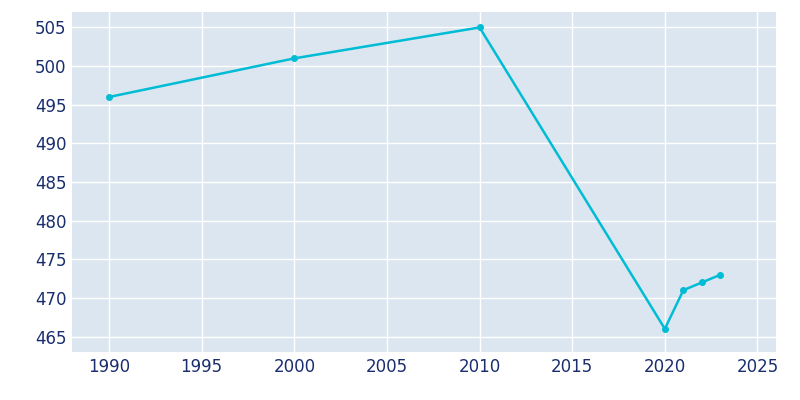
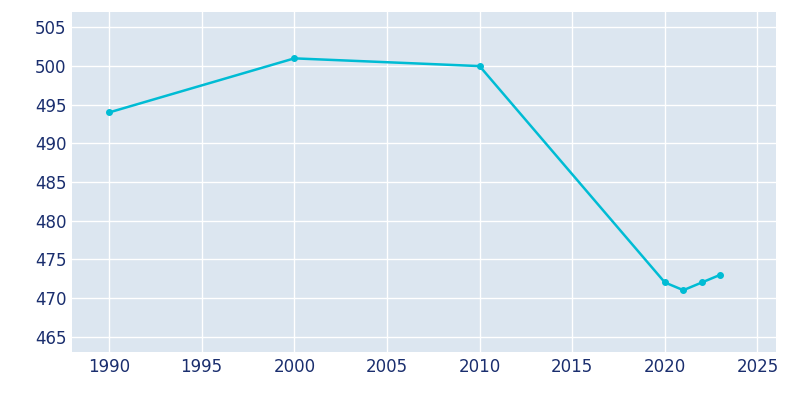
1990: 496 -> 494
2010: 505 -> 500
2020: 466 -> 472
